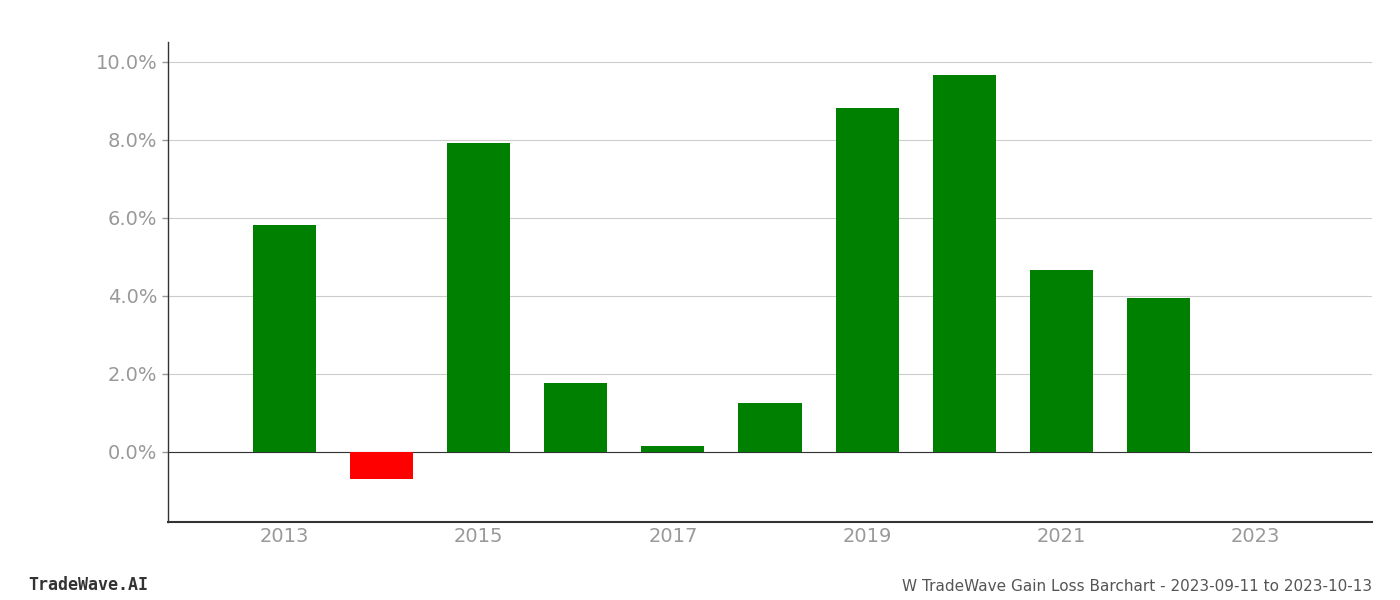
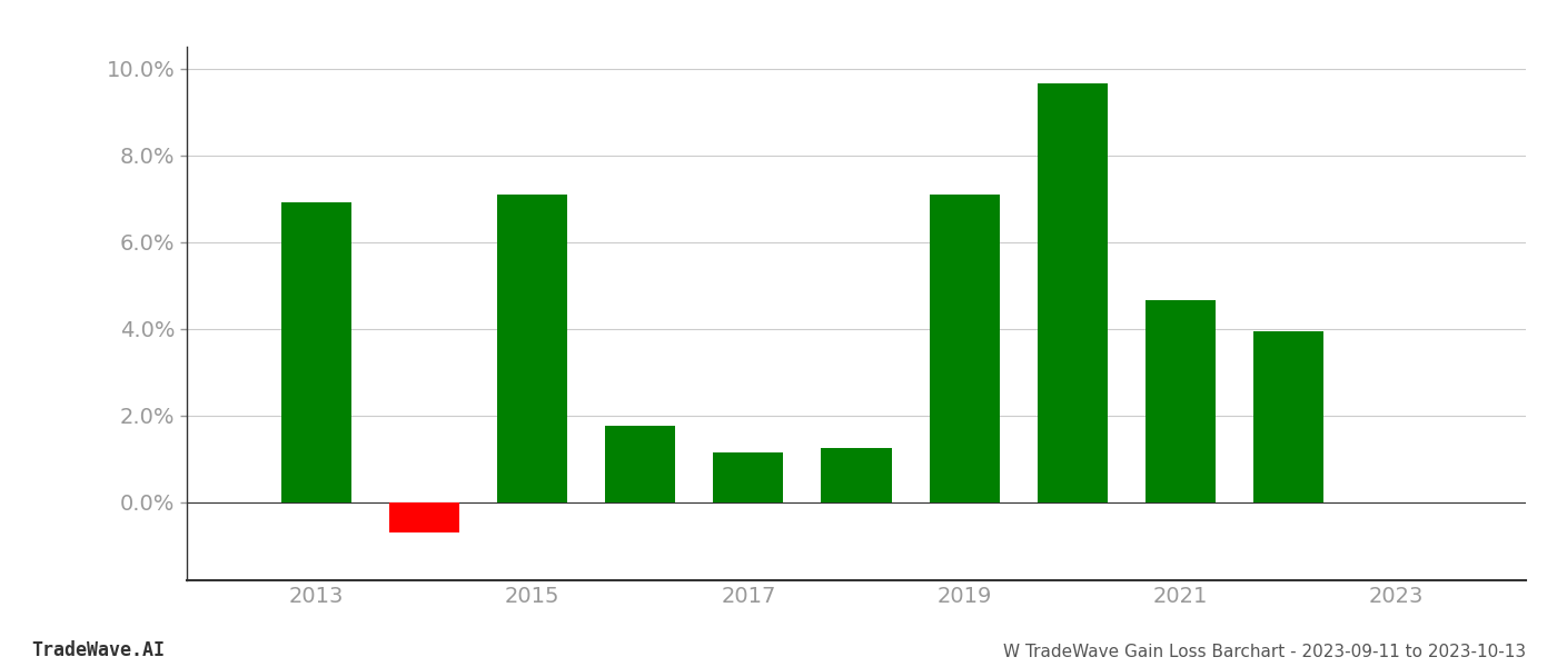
2013: 5.80% -> 6.90%
2015: 7.90% -> 7.10%
2017: 0.15% -> 1.15%
2019: 8.80% -> 7.10%
